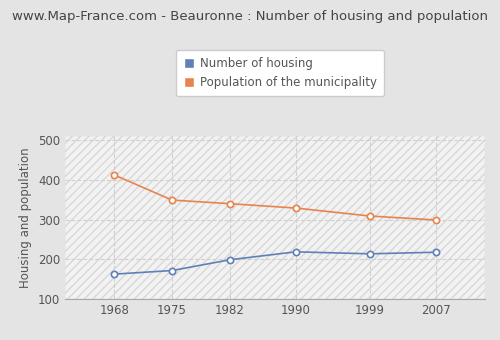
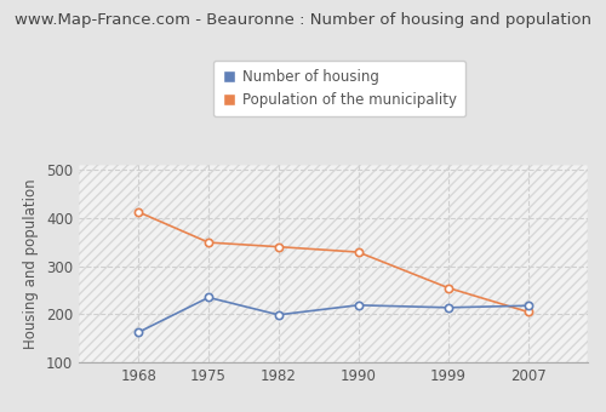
Number of housing/1975: 172 -> 235
Population of the municipality/1999: 309 -> 255
Population of the municipality/2007: 299 -> 205
